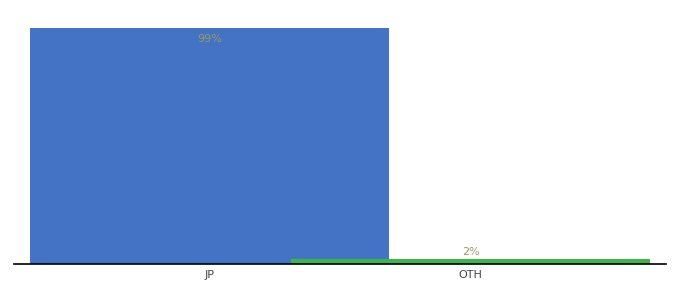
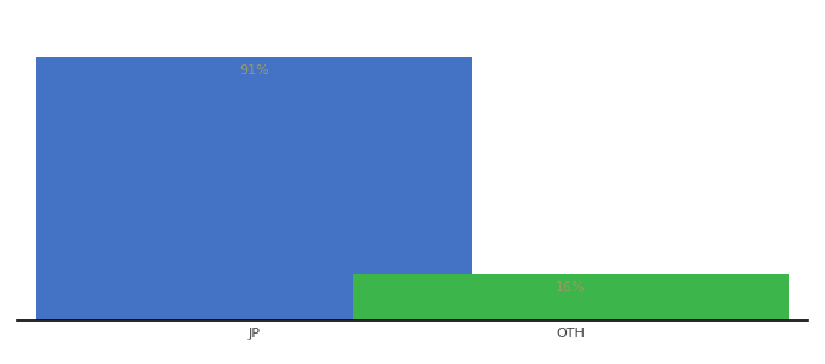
JP: 99% -> 91%
OTH: 2% -> 16%
